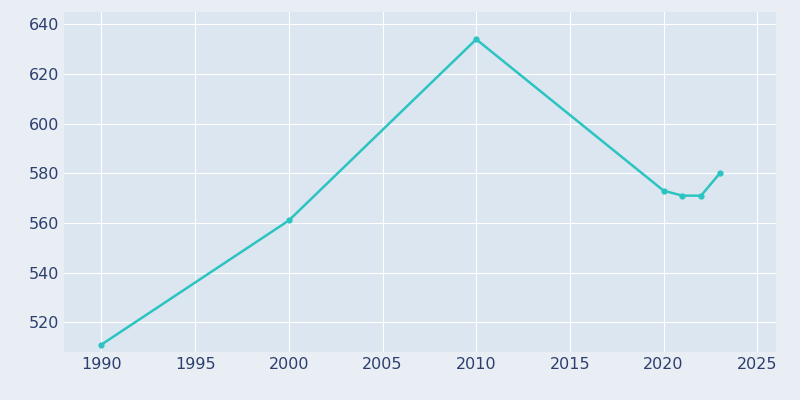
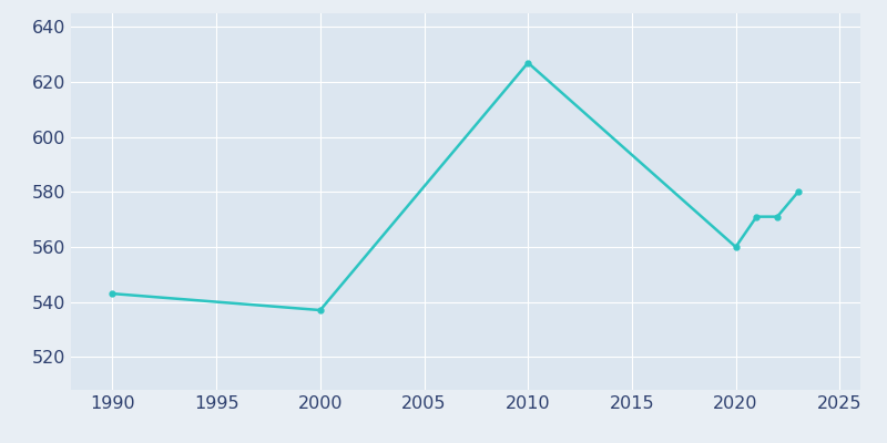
1990: 511 -> 543
2000: 561 -> 537
2010: 634 -> 627
2020: 573 -> 560
